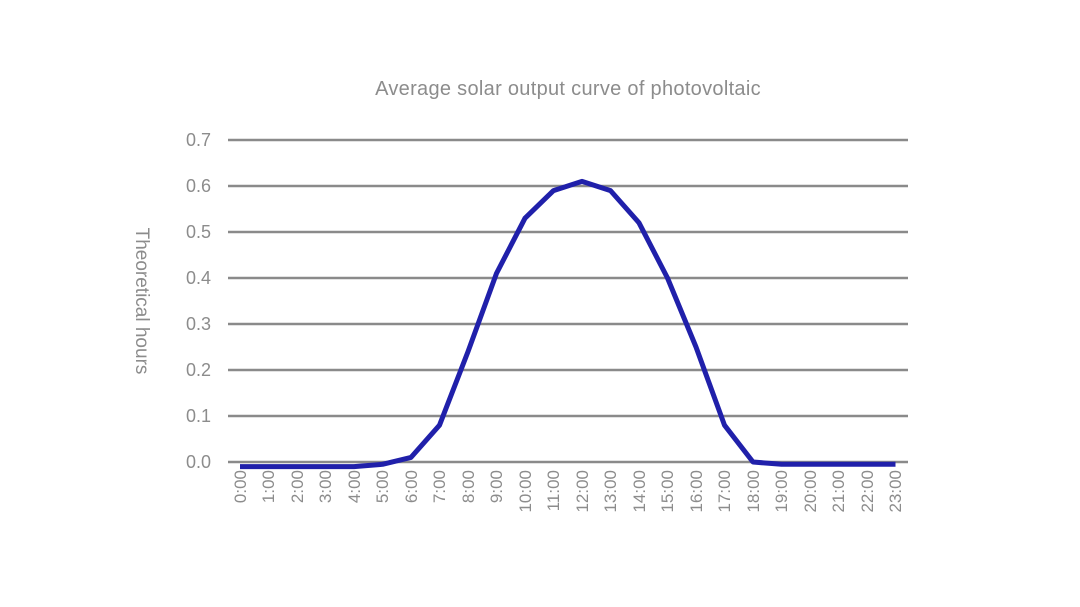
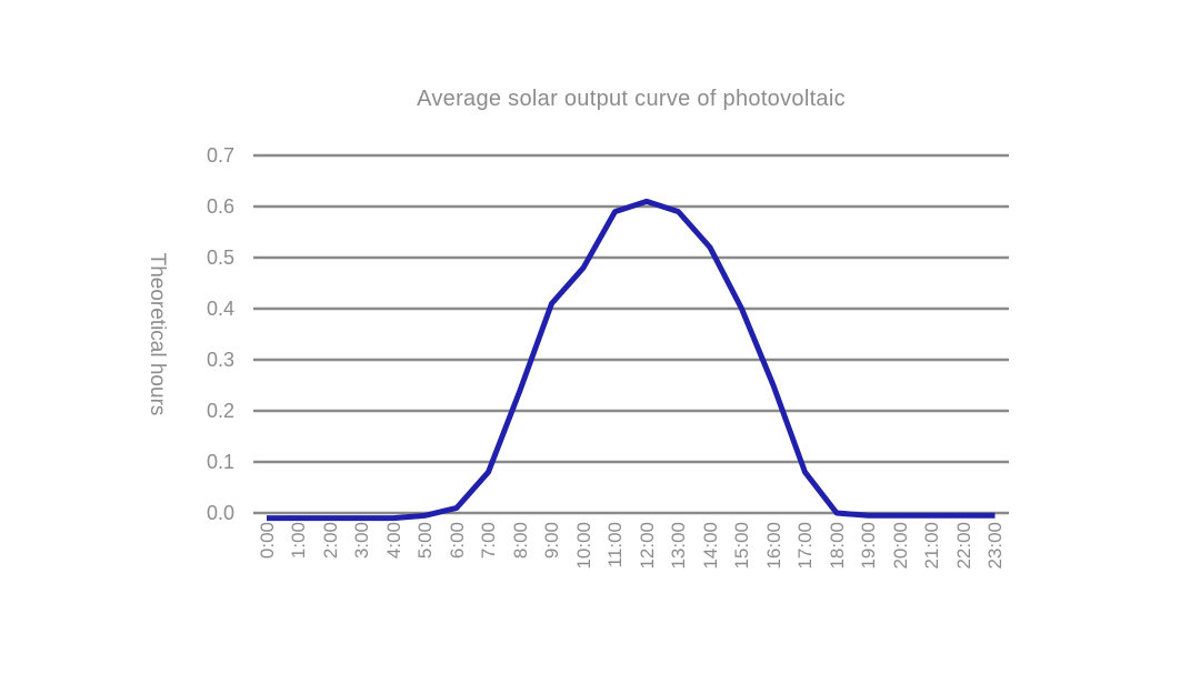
10:00: 0.53 -> 0.48
